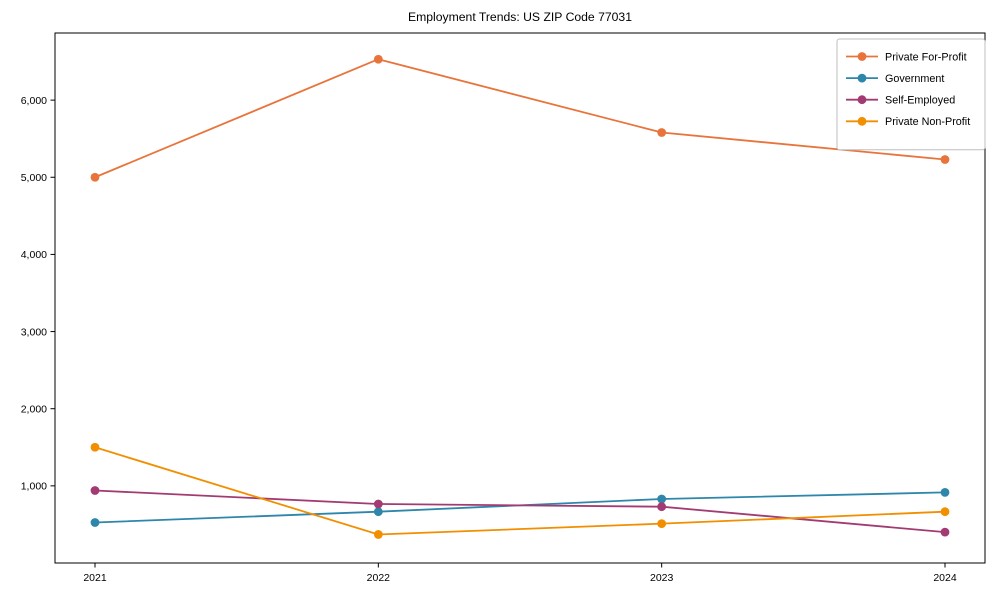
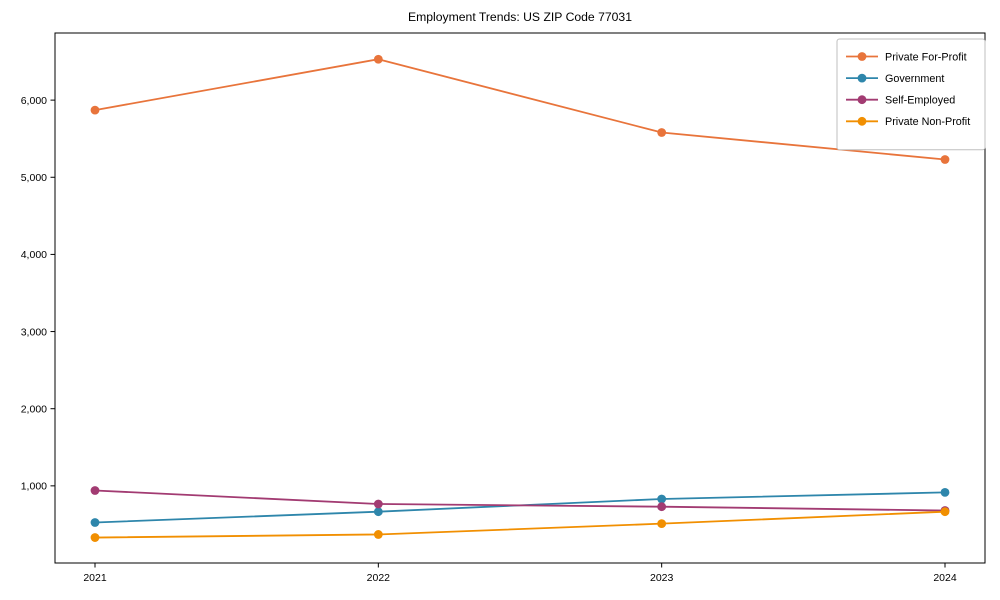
Private For-Profit/2021: 5000 -> 5900
Private Non-Profit/2021: 1500 -> 300
Self-Employed/2024: 400 -> 700
